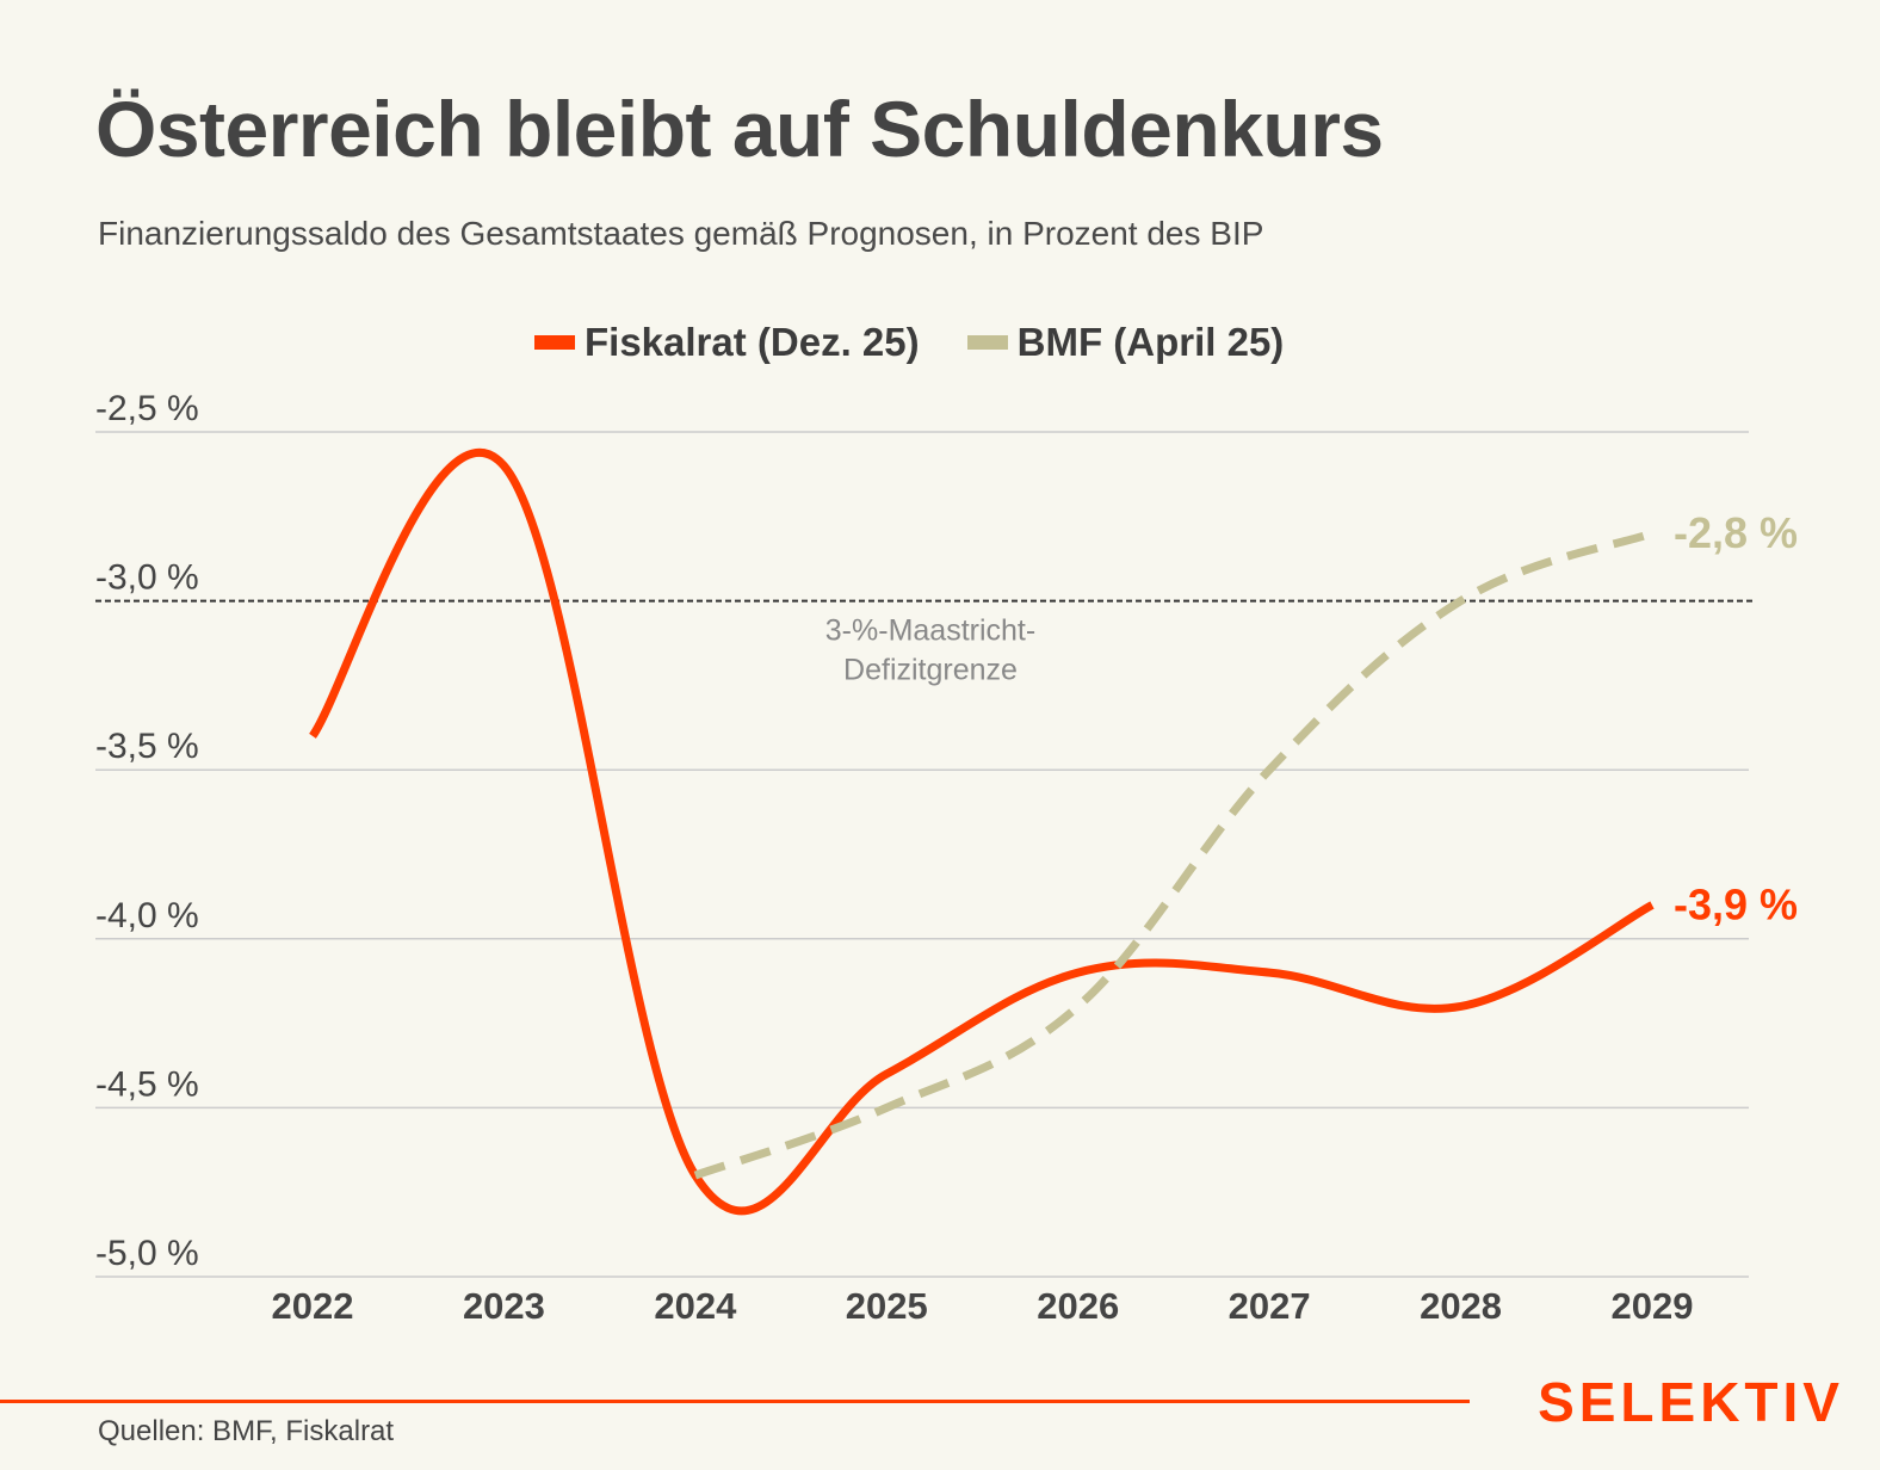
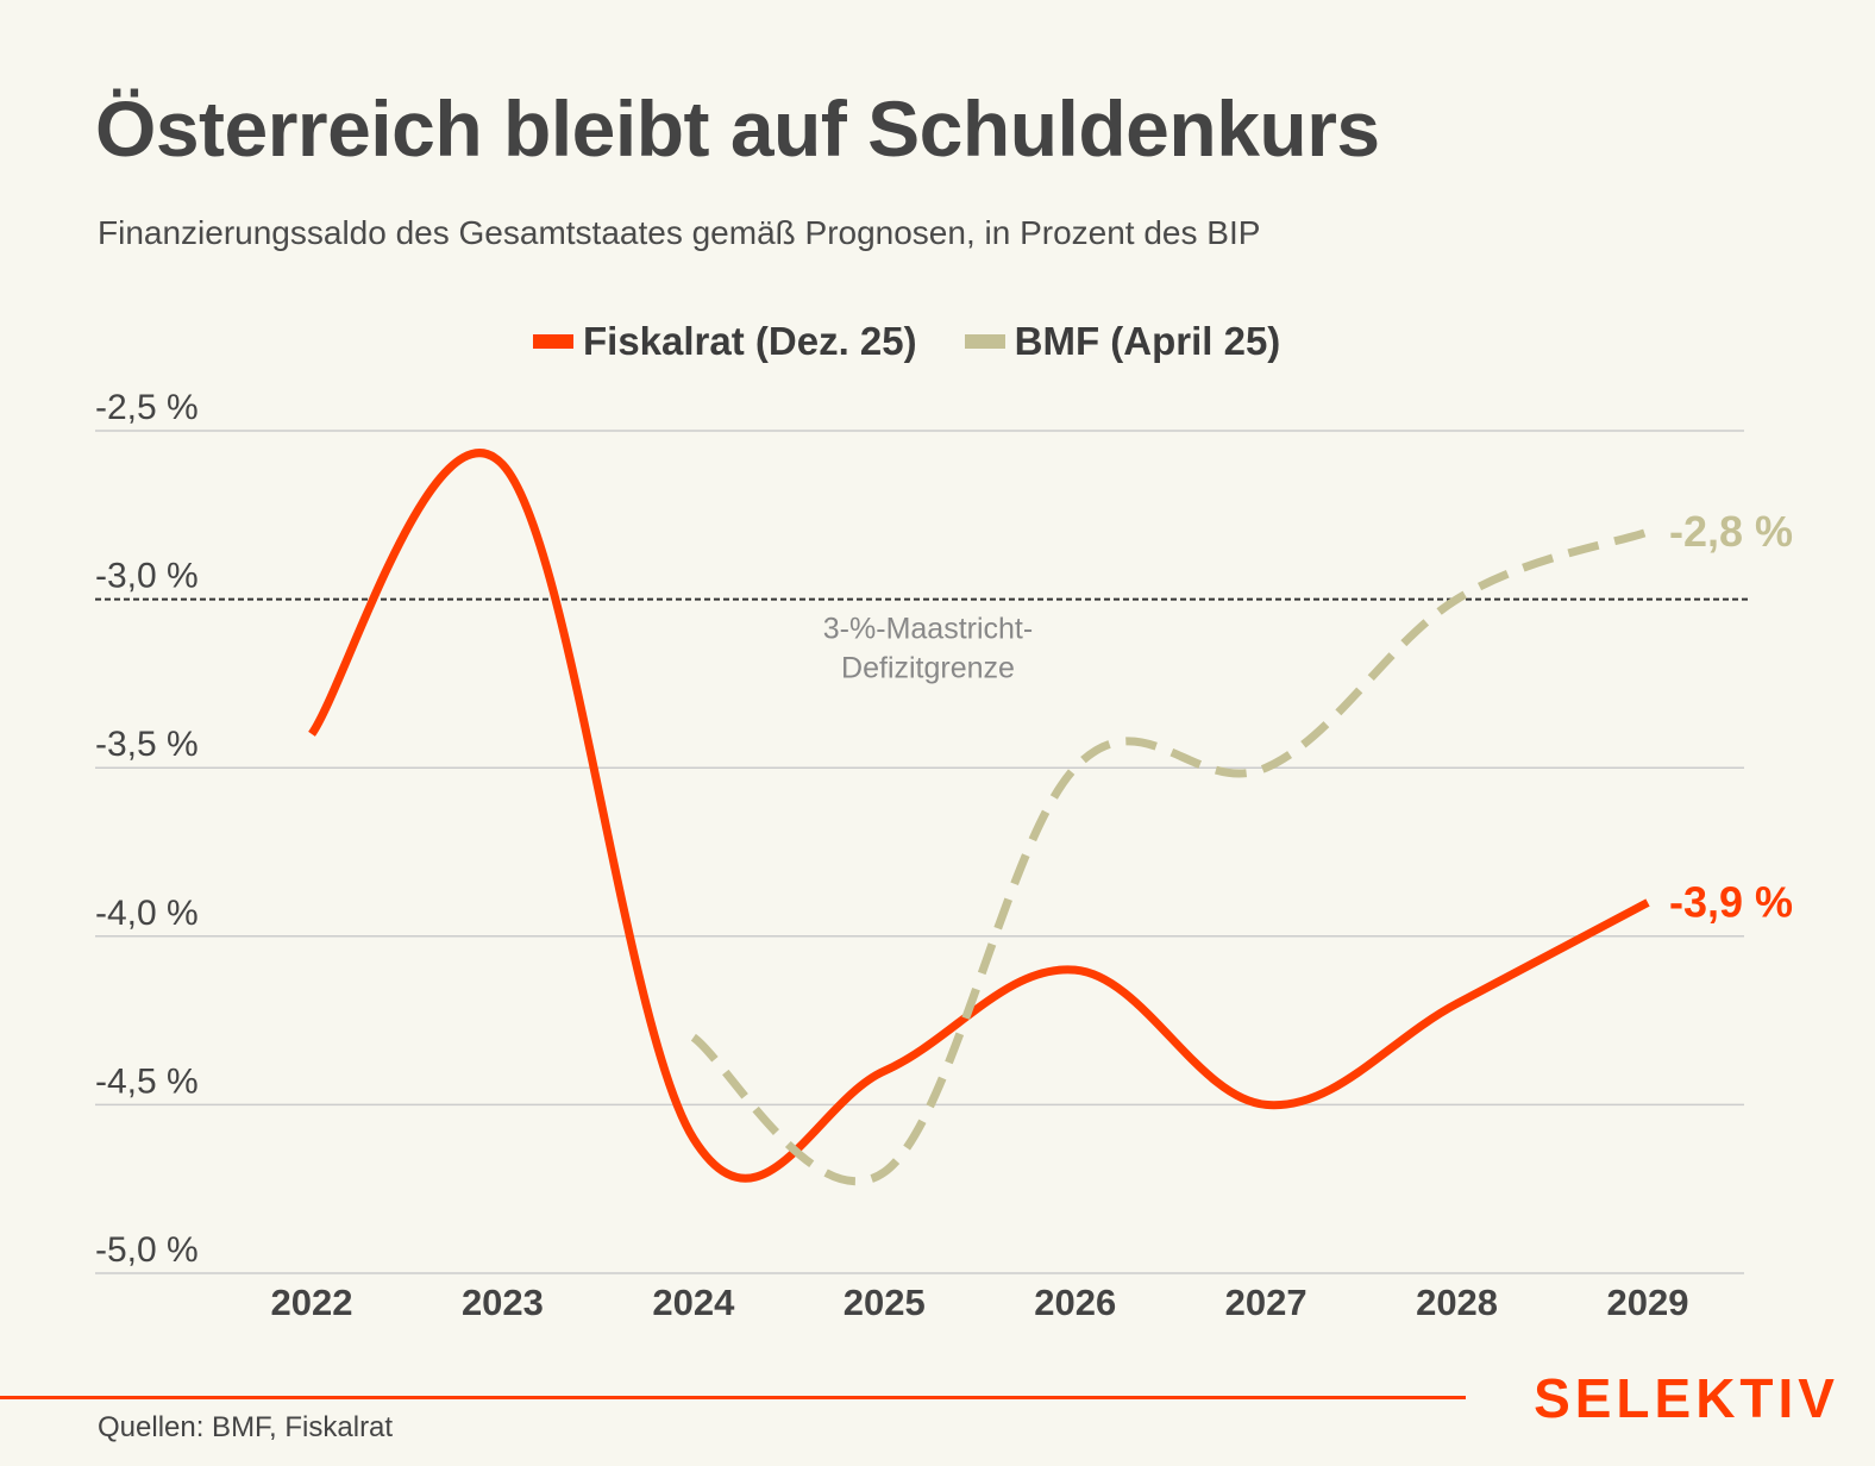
Fiskalrat (Dez. 25)/2024: -4,7% -> -4,6%
BMF (April 25)/2024: -4,7% -> -4,3%
BMF (April 25)/2025: -4,5% -> -4,7%
BMF (April 25)/2026: -4,2% -> -3,5%
Fiskalrat (Dez. 25)/2027: -4,1% -> -4,5%
